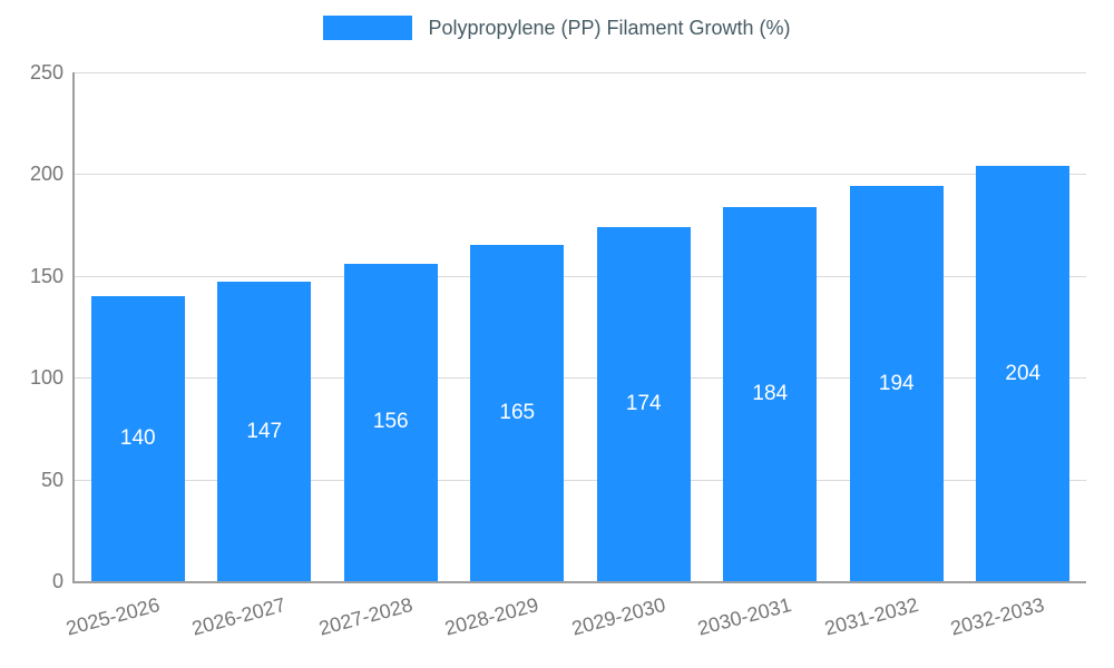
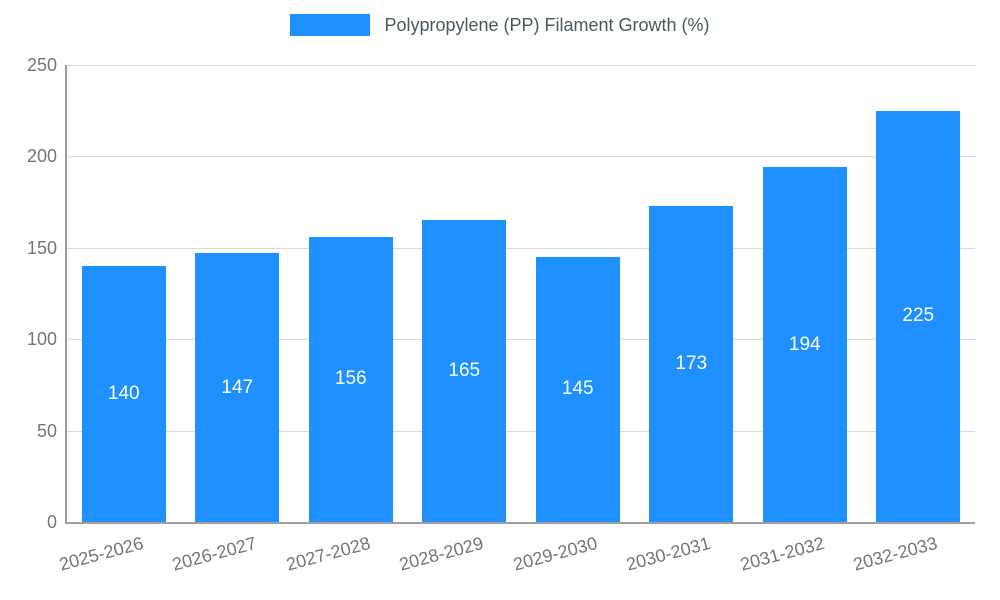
2029-2030: 174 -> 145
2030-2031: 184 -> 173
2032-2033: 204 -> 225
